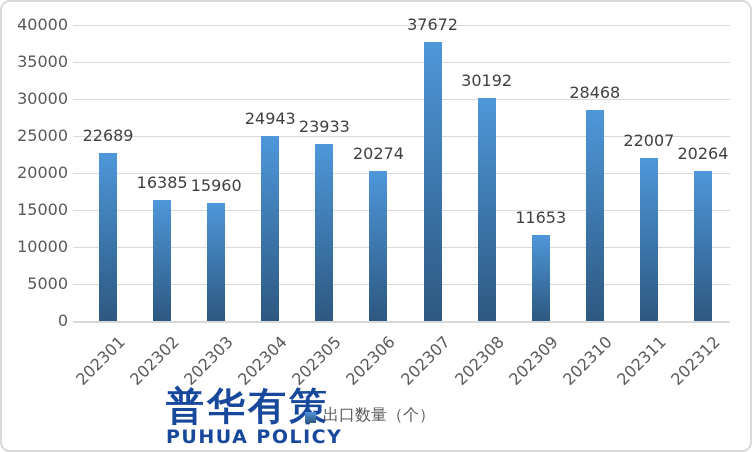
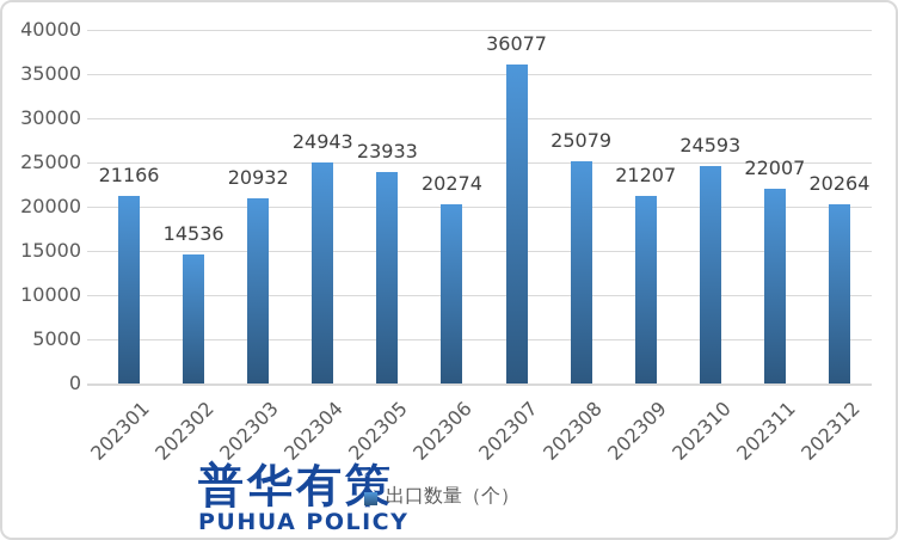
202301: 22689 -> 21166
202302: 16385 -> 14536
202303: 15960 -> 20932
202307: 37672 -> 36077
202308: 30192 -> 25079
202309: 11653 -> 21207
202310: 28468 -> 24593
